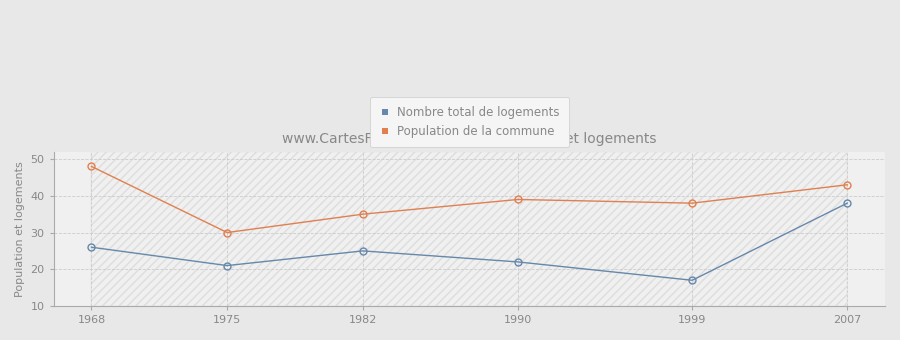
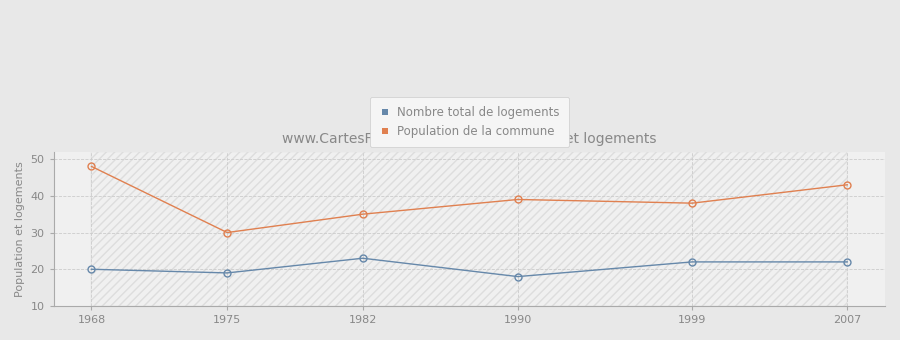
Nombre total de logements/1968: 26 -> 20
Nombre total de logements/1975: 21 -> 19
Nombre total de logements/1982: 25 -> 23
Nombre total de logements/1990: 22 -> 18
Nombre total de logements/1999: 17 -> 22
Nombre total de logements/2007: 38 -> 22
